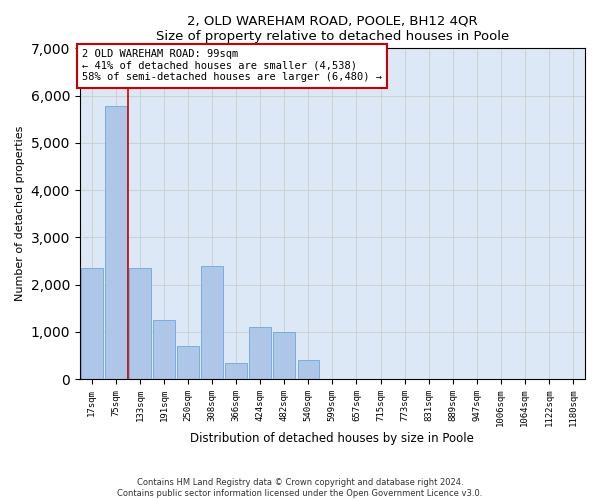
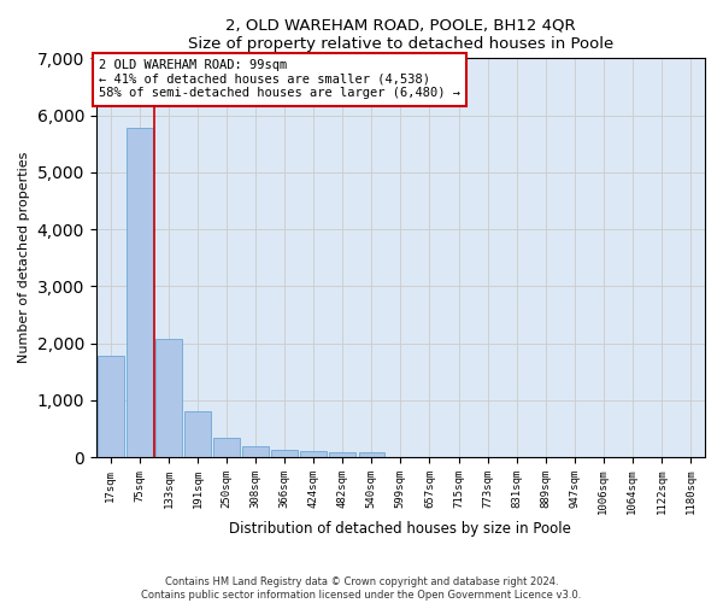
17sqm: 2,350 -> 1,780
133sqm: 2,350 -> 2,080
191sqm: 1,250 -> 800
250sqm: 700 -> 340
308sqm: 2,400 -> 200
366sqm: 350 -> 120
424sqm: 1,100 -> 100
482sqm: 1,000 -> 100
540sqm: 400 -> 80
